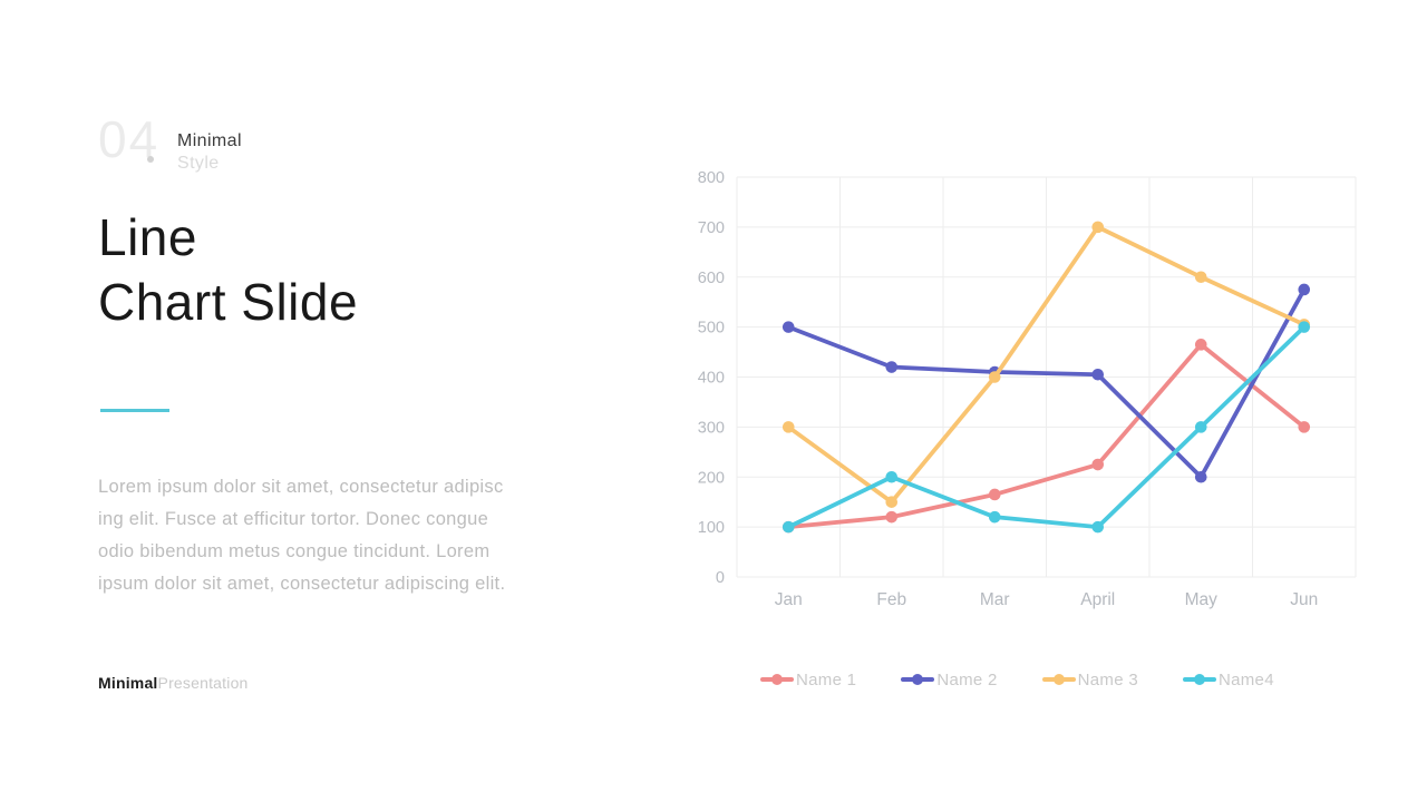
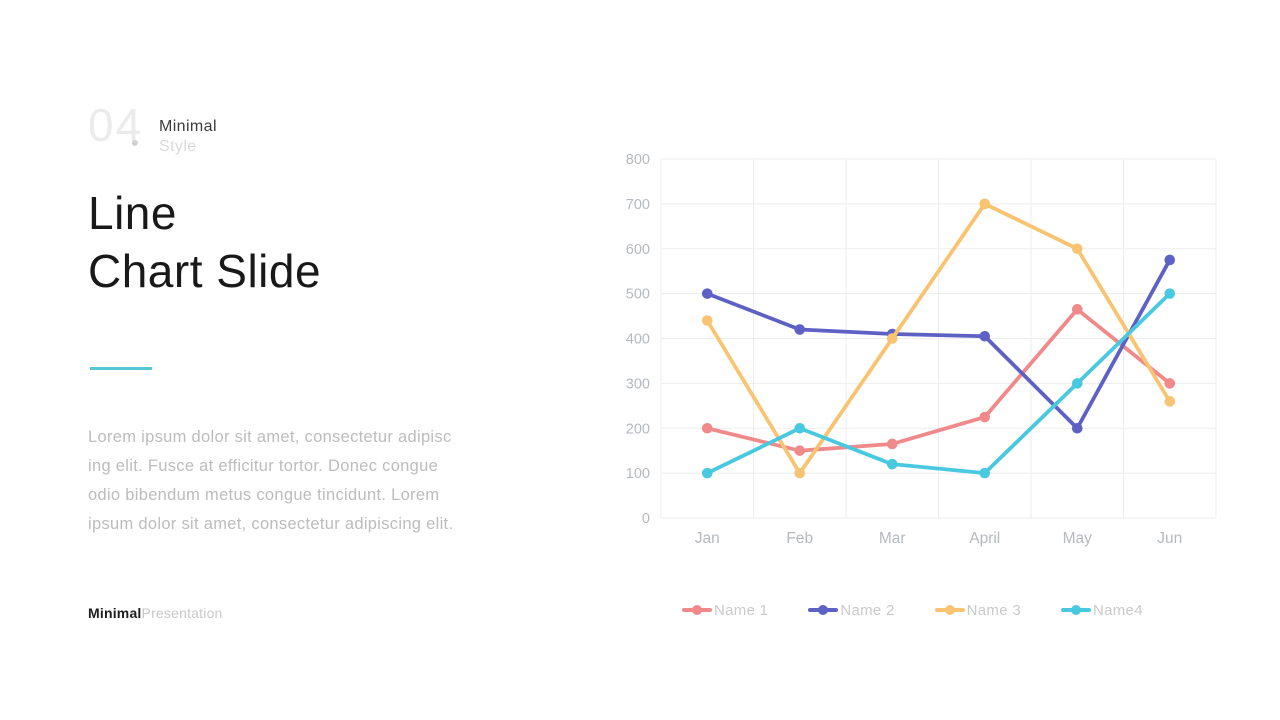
Name 1/Jan: 100 -> 200
Name 3/Jan: 300 -> 440
Name 1/Feb: 120 -> 150
Name 3/Feb: 150 -> 100
Name 3/Jun: 500 -> 260
